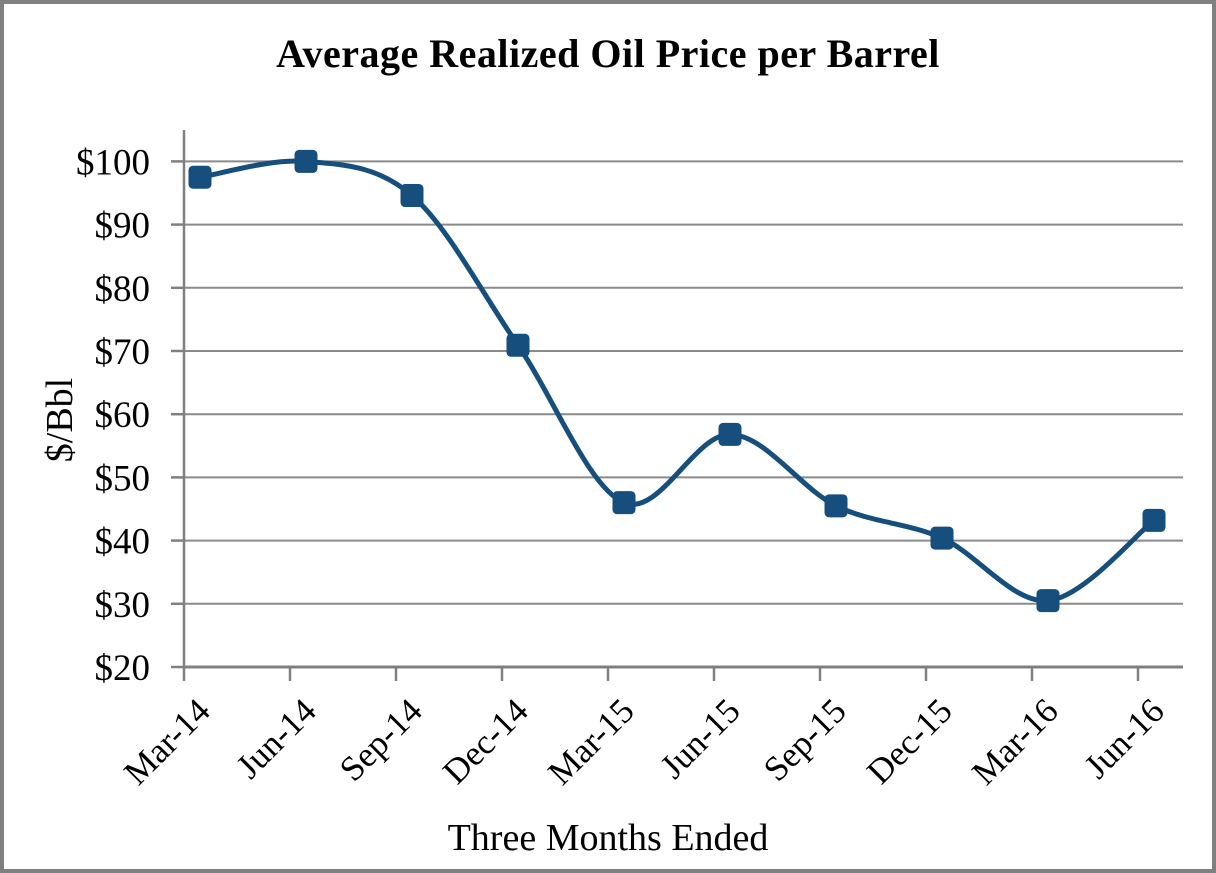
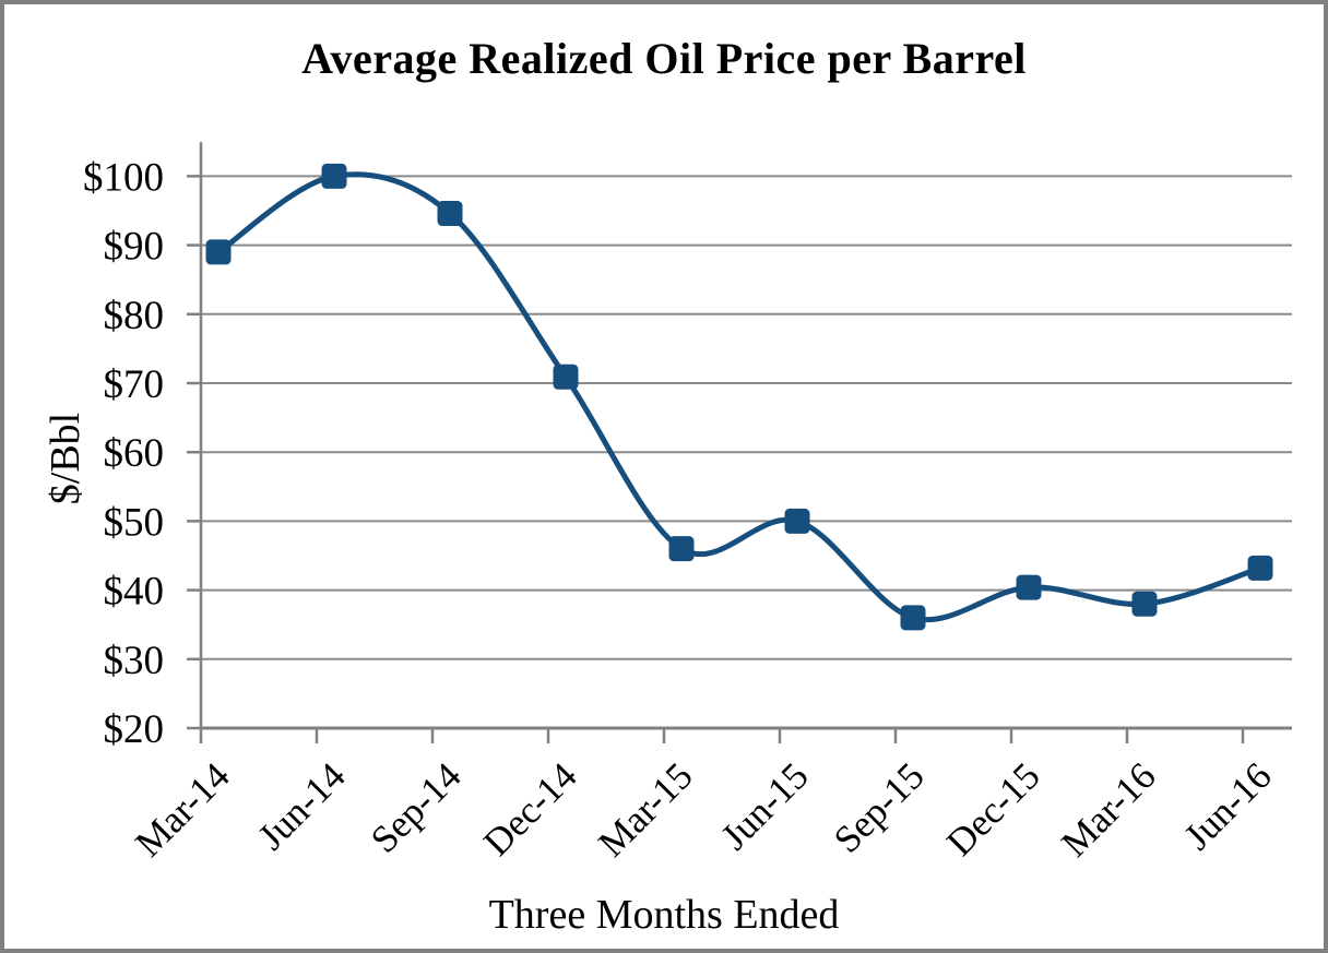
Mar-14: $98 -> $89
Jun-15: $57 -> $50
Sep-15: $46 -> $36
Mar-16: $30 -> $38
